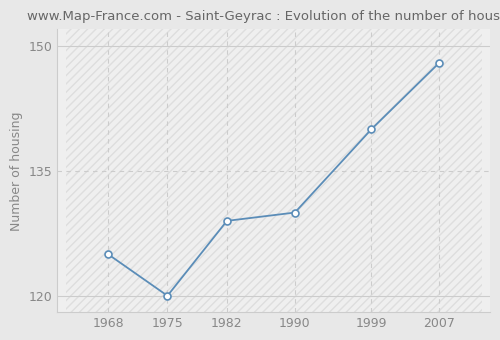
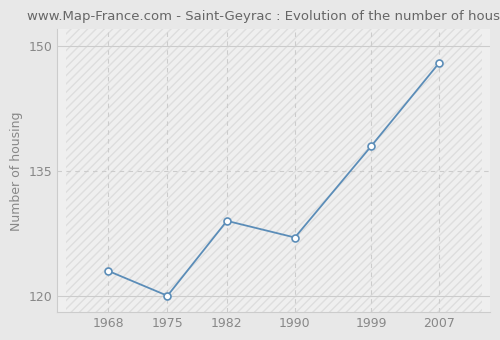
1968: 125 -> 123
1990: 130 -> 127
1999: 140 -> 138
